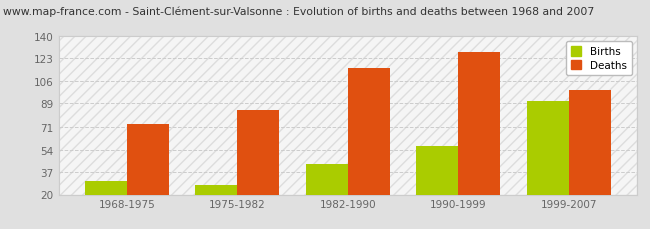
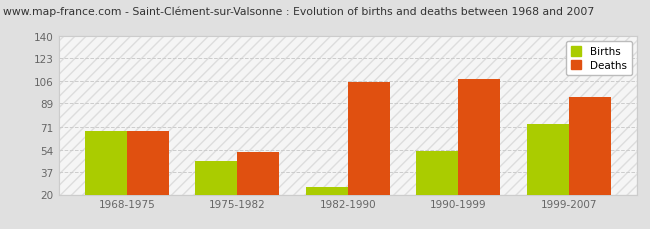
Births/1968-1975: 30 -> 68
Deaths/1968-1975: 73 -> 68
Births/1975-1982: 27 -> 45
Deaths/1975-1982: 84 -> 52
Births/1982-1990: 43 -> 26
Deaths/1982-1990: 116 -> 105
Births/1990-1999: 57 -> 53
Deaths/1990-1999: 128 -> 107
Births/1999-2007: 91 -> 73
Deaths/1999-2007: 99 -> 94
